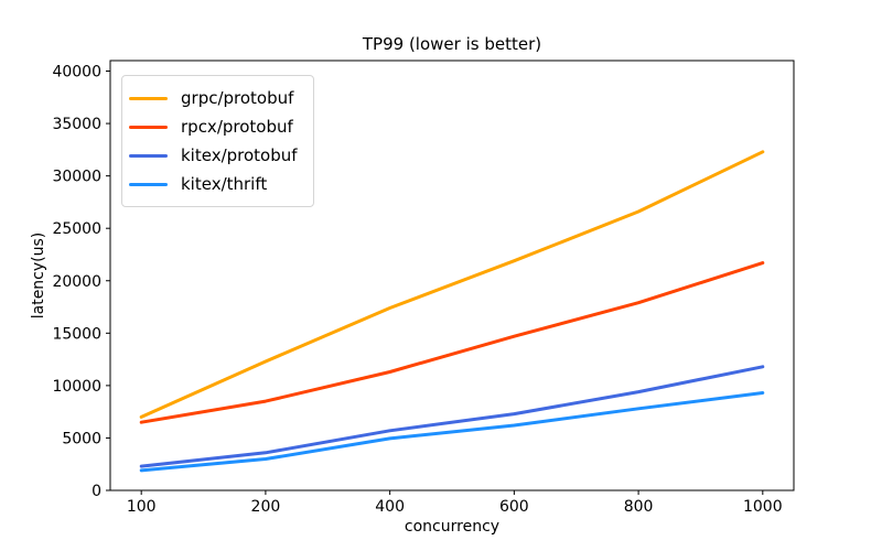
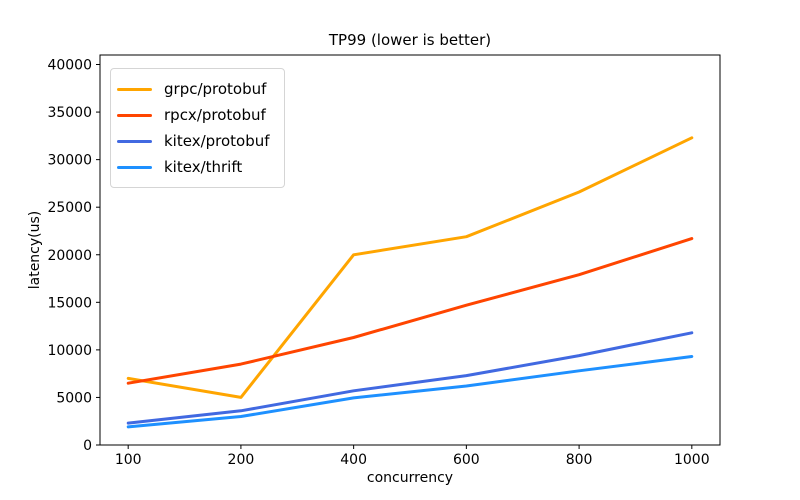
grpc/protobuf/200: 12000 -> 5000
grpc/protobuf/400: 17000 -> 20000
